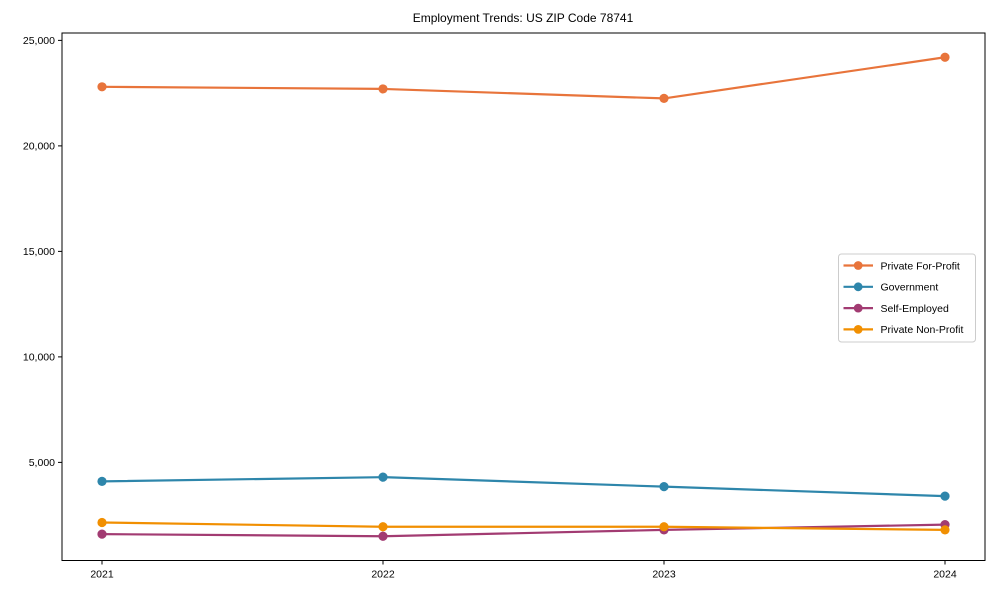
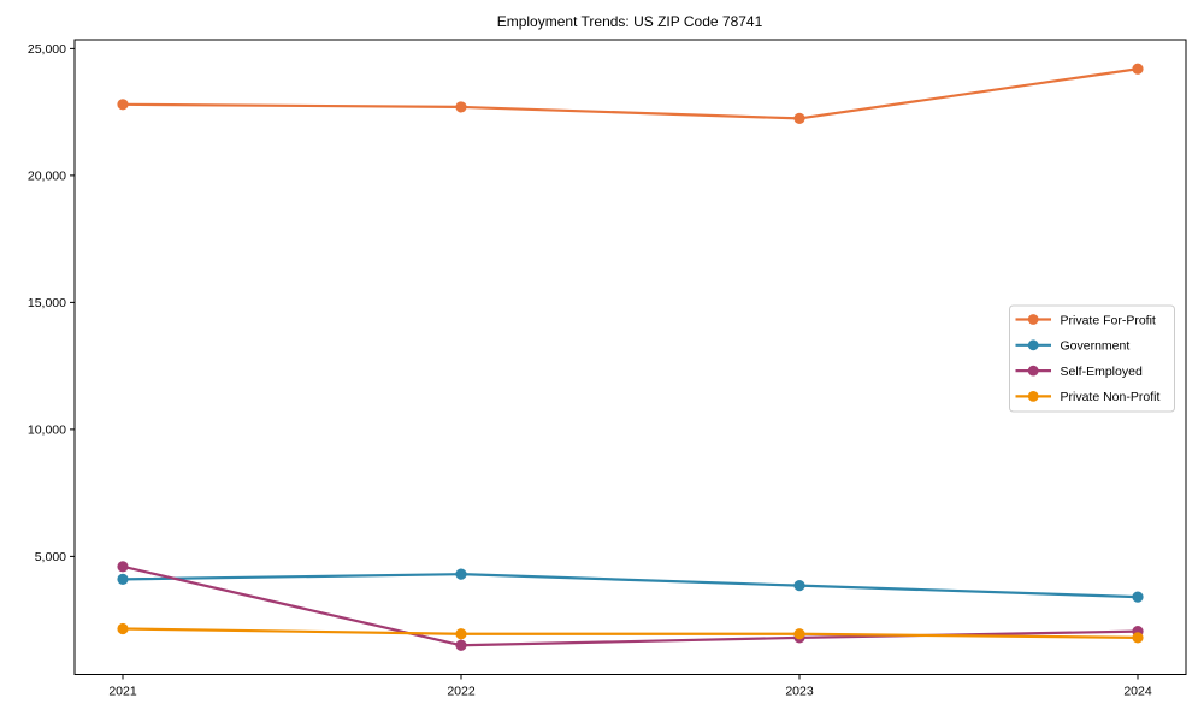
Self-Employed/2021: 1600 -> 4600
